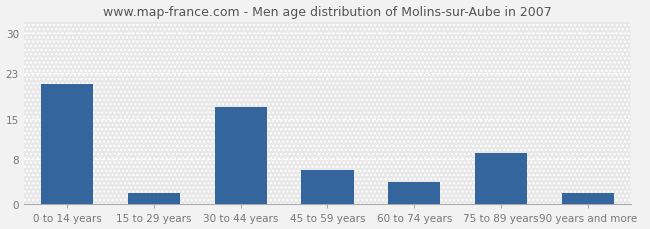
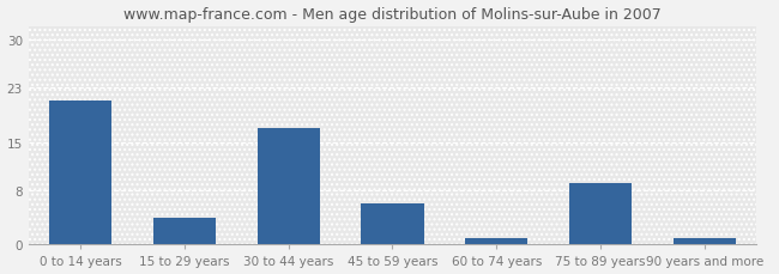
15 to 29 years: 2 -> 4
60 to 74 years: 4 -> 1
90 years and more: 2 -> 1
